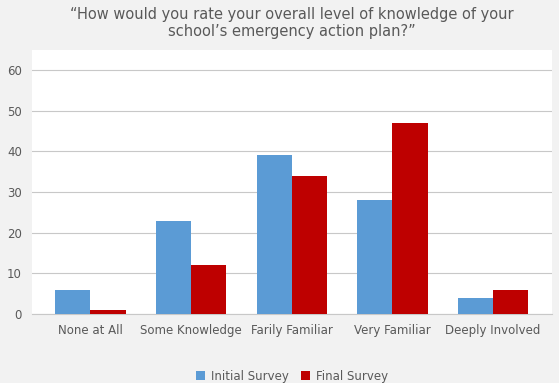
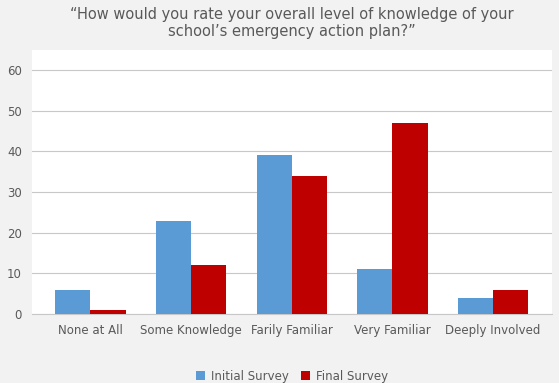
Initial Survey/Very Familiar: 28 -> 11
